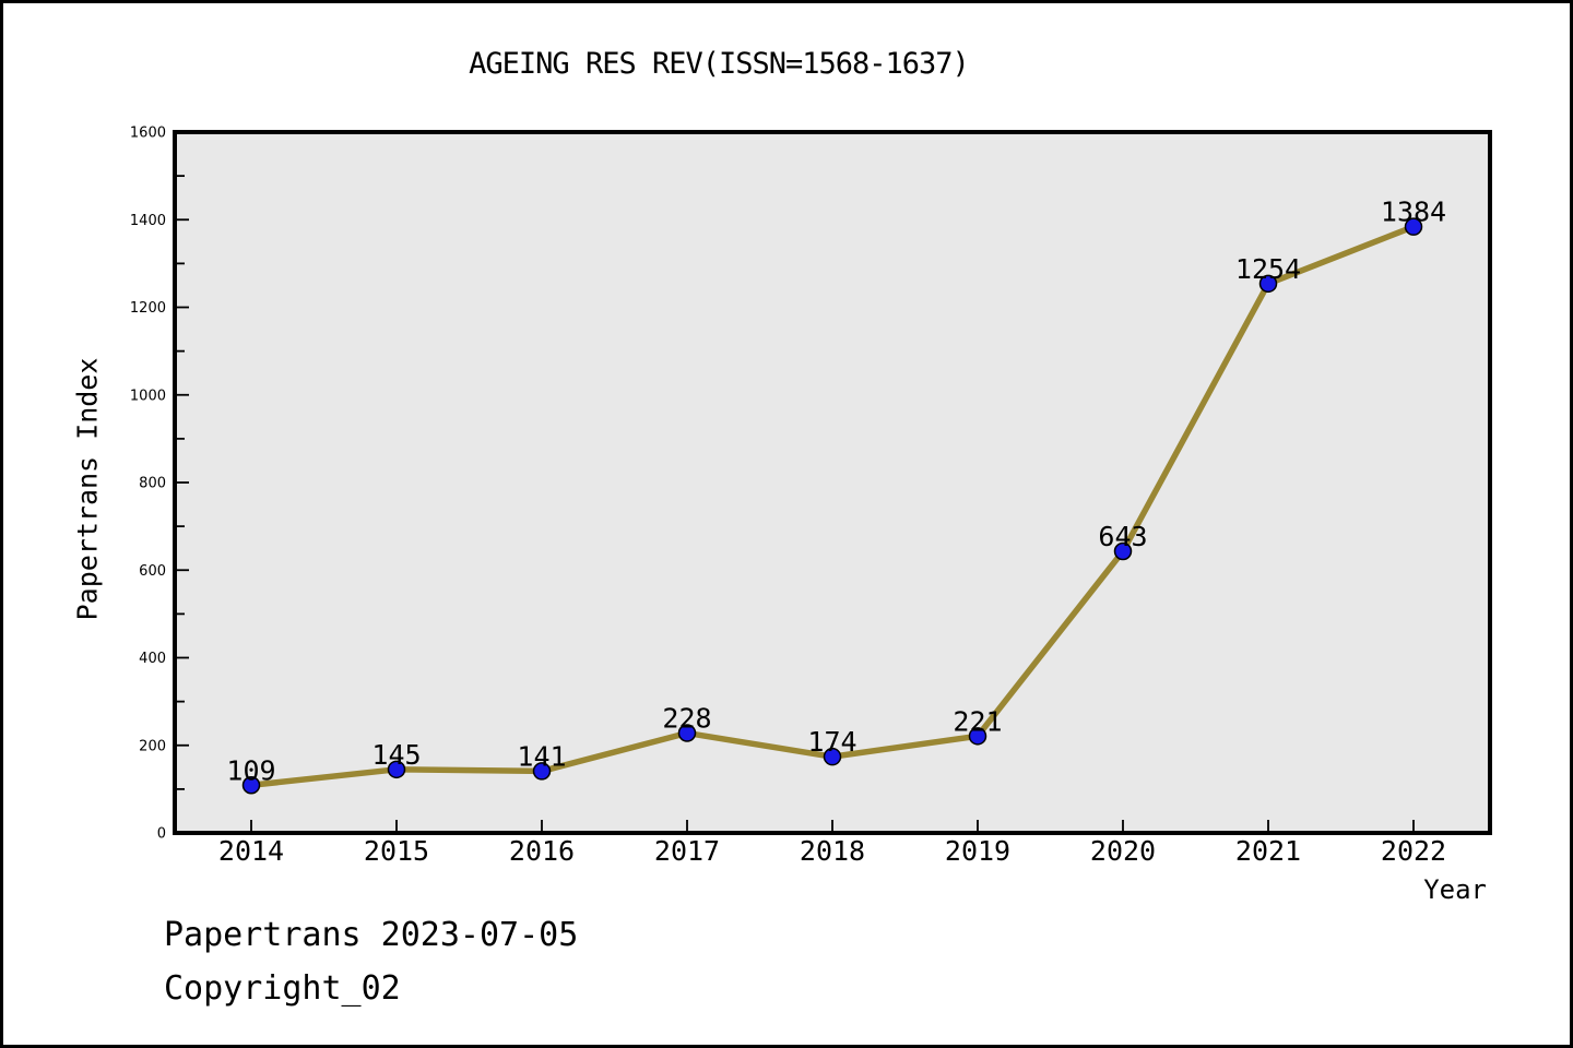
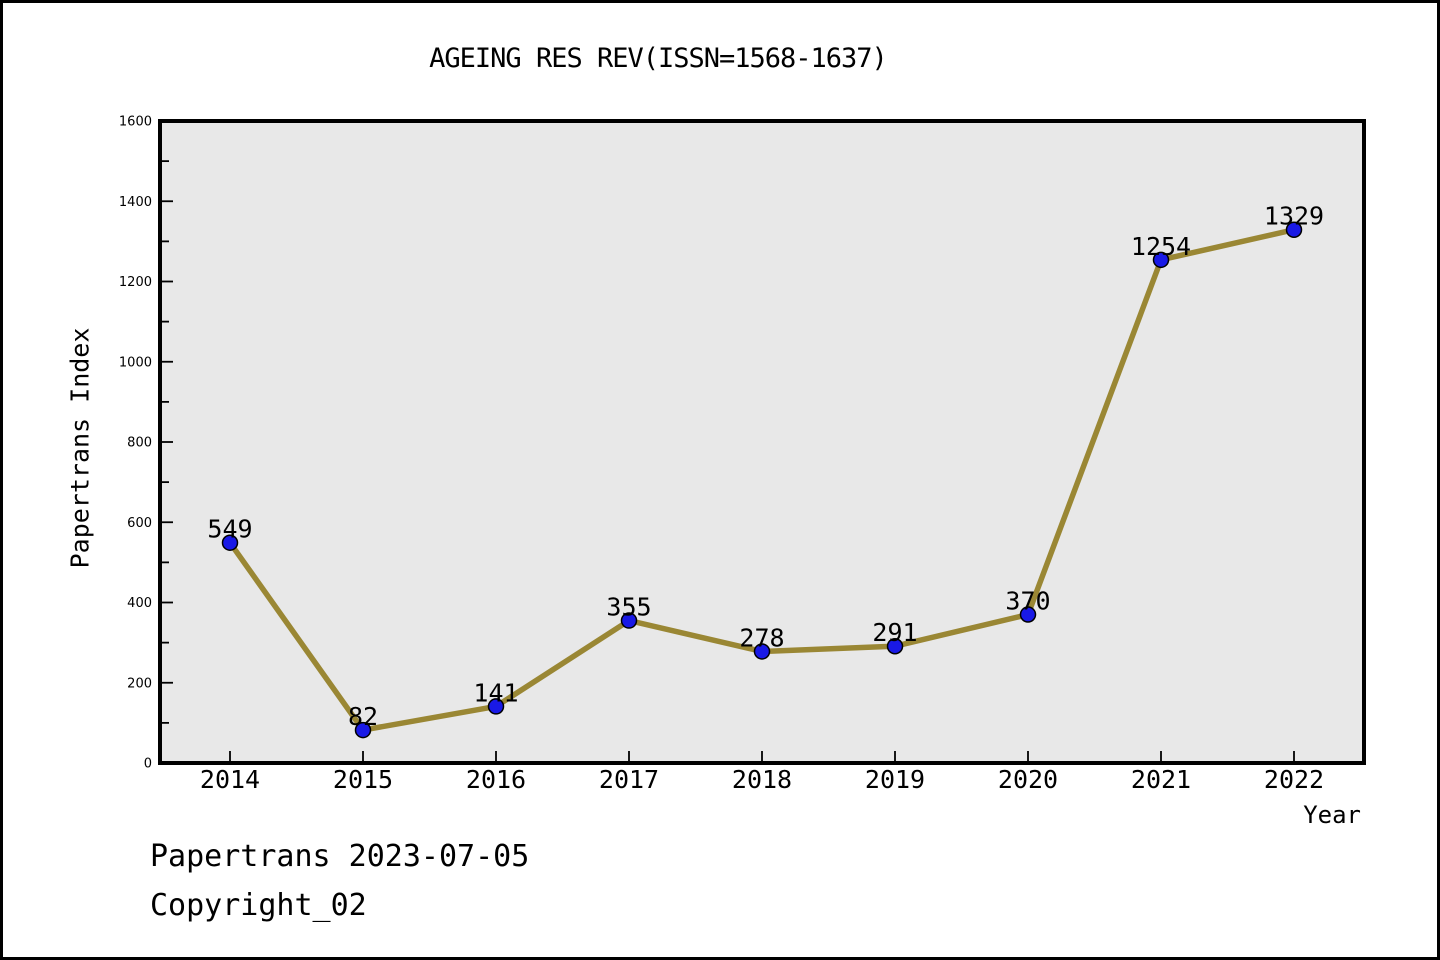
2014: 109 -> 549
2015: 145 -> 82
2017: 228 -> 355
2018: 174 -> 278
2019: 221 -> 291
2020: 643 -> 370
2022: 1384 -> 1329
